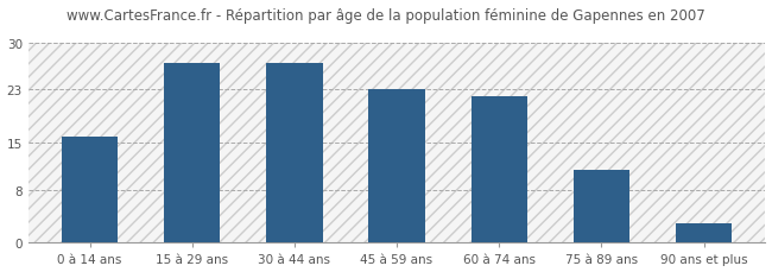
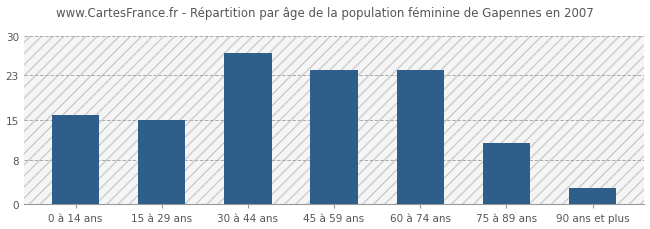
15 à 29 ans: 27 -> 15
45 à 59 ans: 23 -> 24
60 à 74 ans: 22 -> 24
